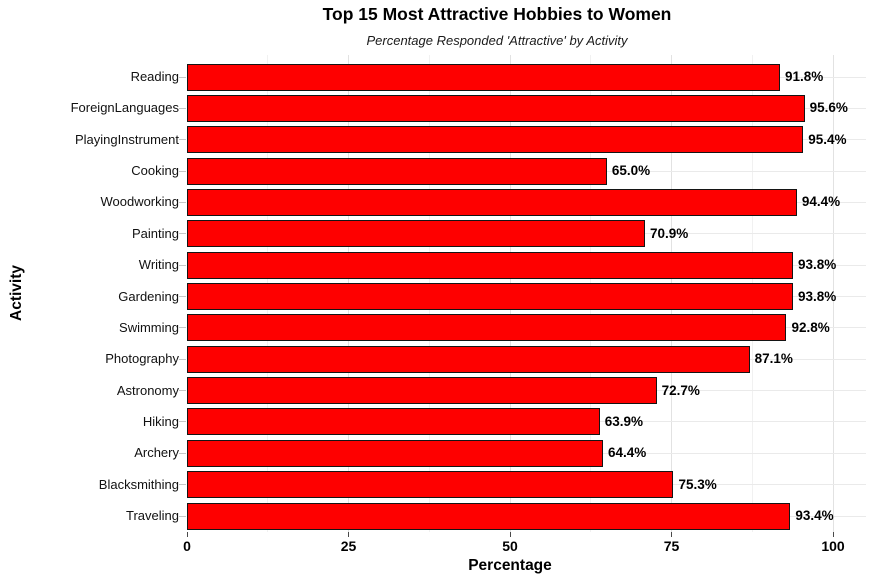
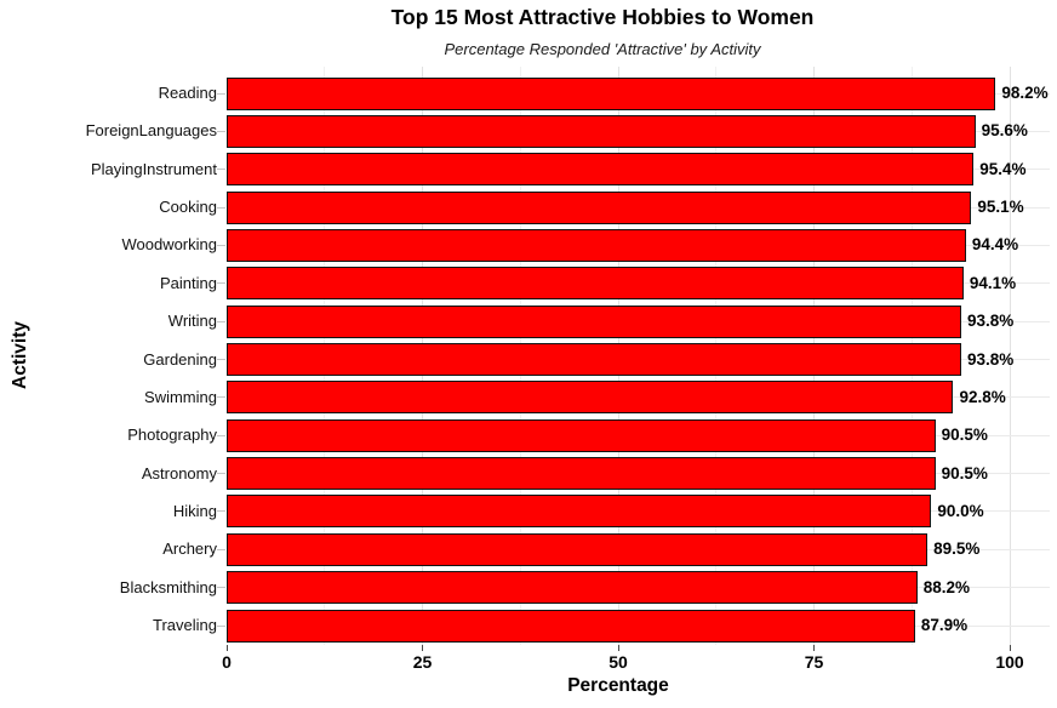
Reading: 91.8% -> 98.2%
Cooking: 65.0% -> 95.1%
Painting: 70.9% -> 94.1%
Photography: 87.1% -> 90.5%
Astronomy: 72.7% -> 90.5%
Hiking: 63.9% -> 90.0%
Archery: 64.4% -> 89.5%
Blacksmithing: 75.3% -> 88.2%
Traveling: 93.4% -> 87.9%
